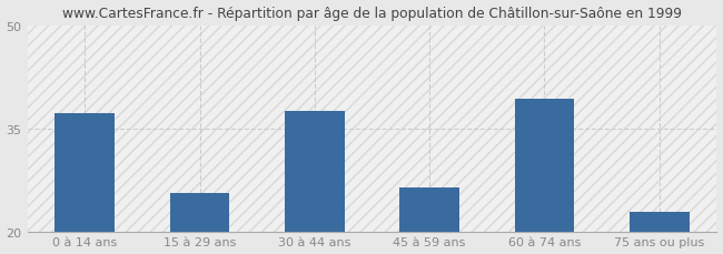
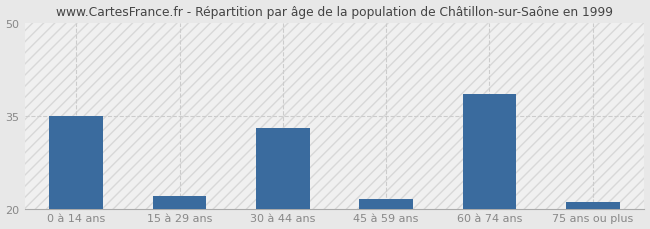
0 à 14 ans: 37.2 -> 35.0
15 à 29 ans: 25.6 -> 22.0
30 à 44 ans: 37.6 -> 33.0
45 à 59 ans: 26.4 -> 21.5
60 à 74 ans: 39.4 -> 38.5
75 ans ou plus: 22.8 -> 21.0
